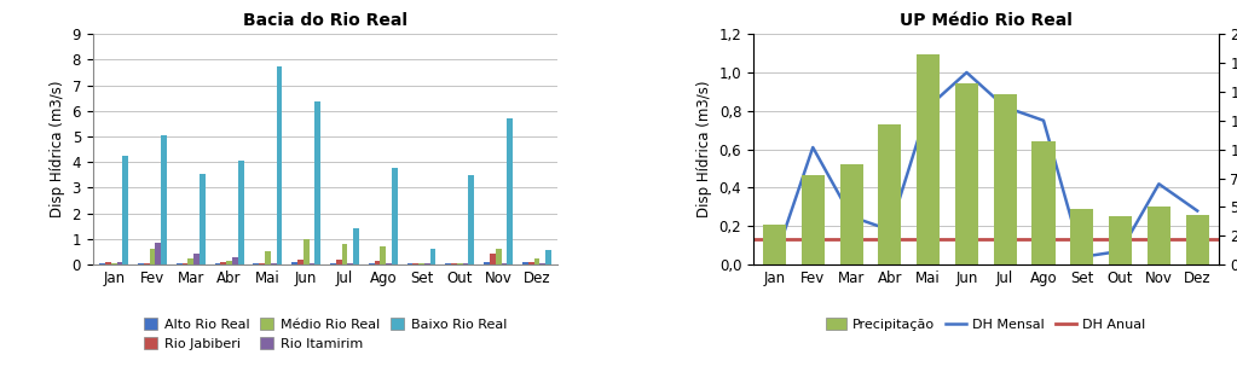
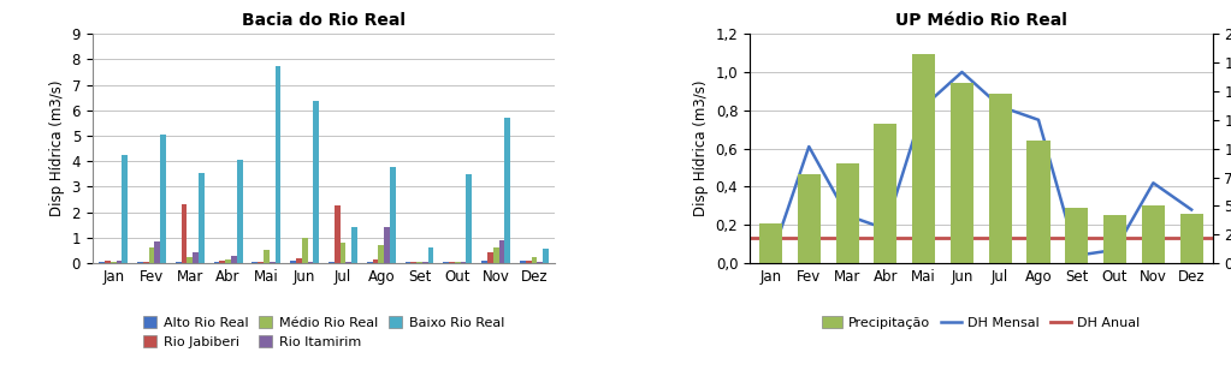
Bacia do Rio Real/Rio Jabiberi/Mar: 0.04 -> 2.30
Bacia do Rio Real/Rio Jabiberi/Jul: 0.18 -> 2.25
Bacia do Rio Real/Rio Itamirim/Ago: 0.05 -> 1.40
Bacia do Rio Real/Rio Itamirim/Nov: 0.05 -> 0.90
